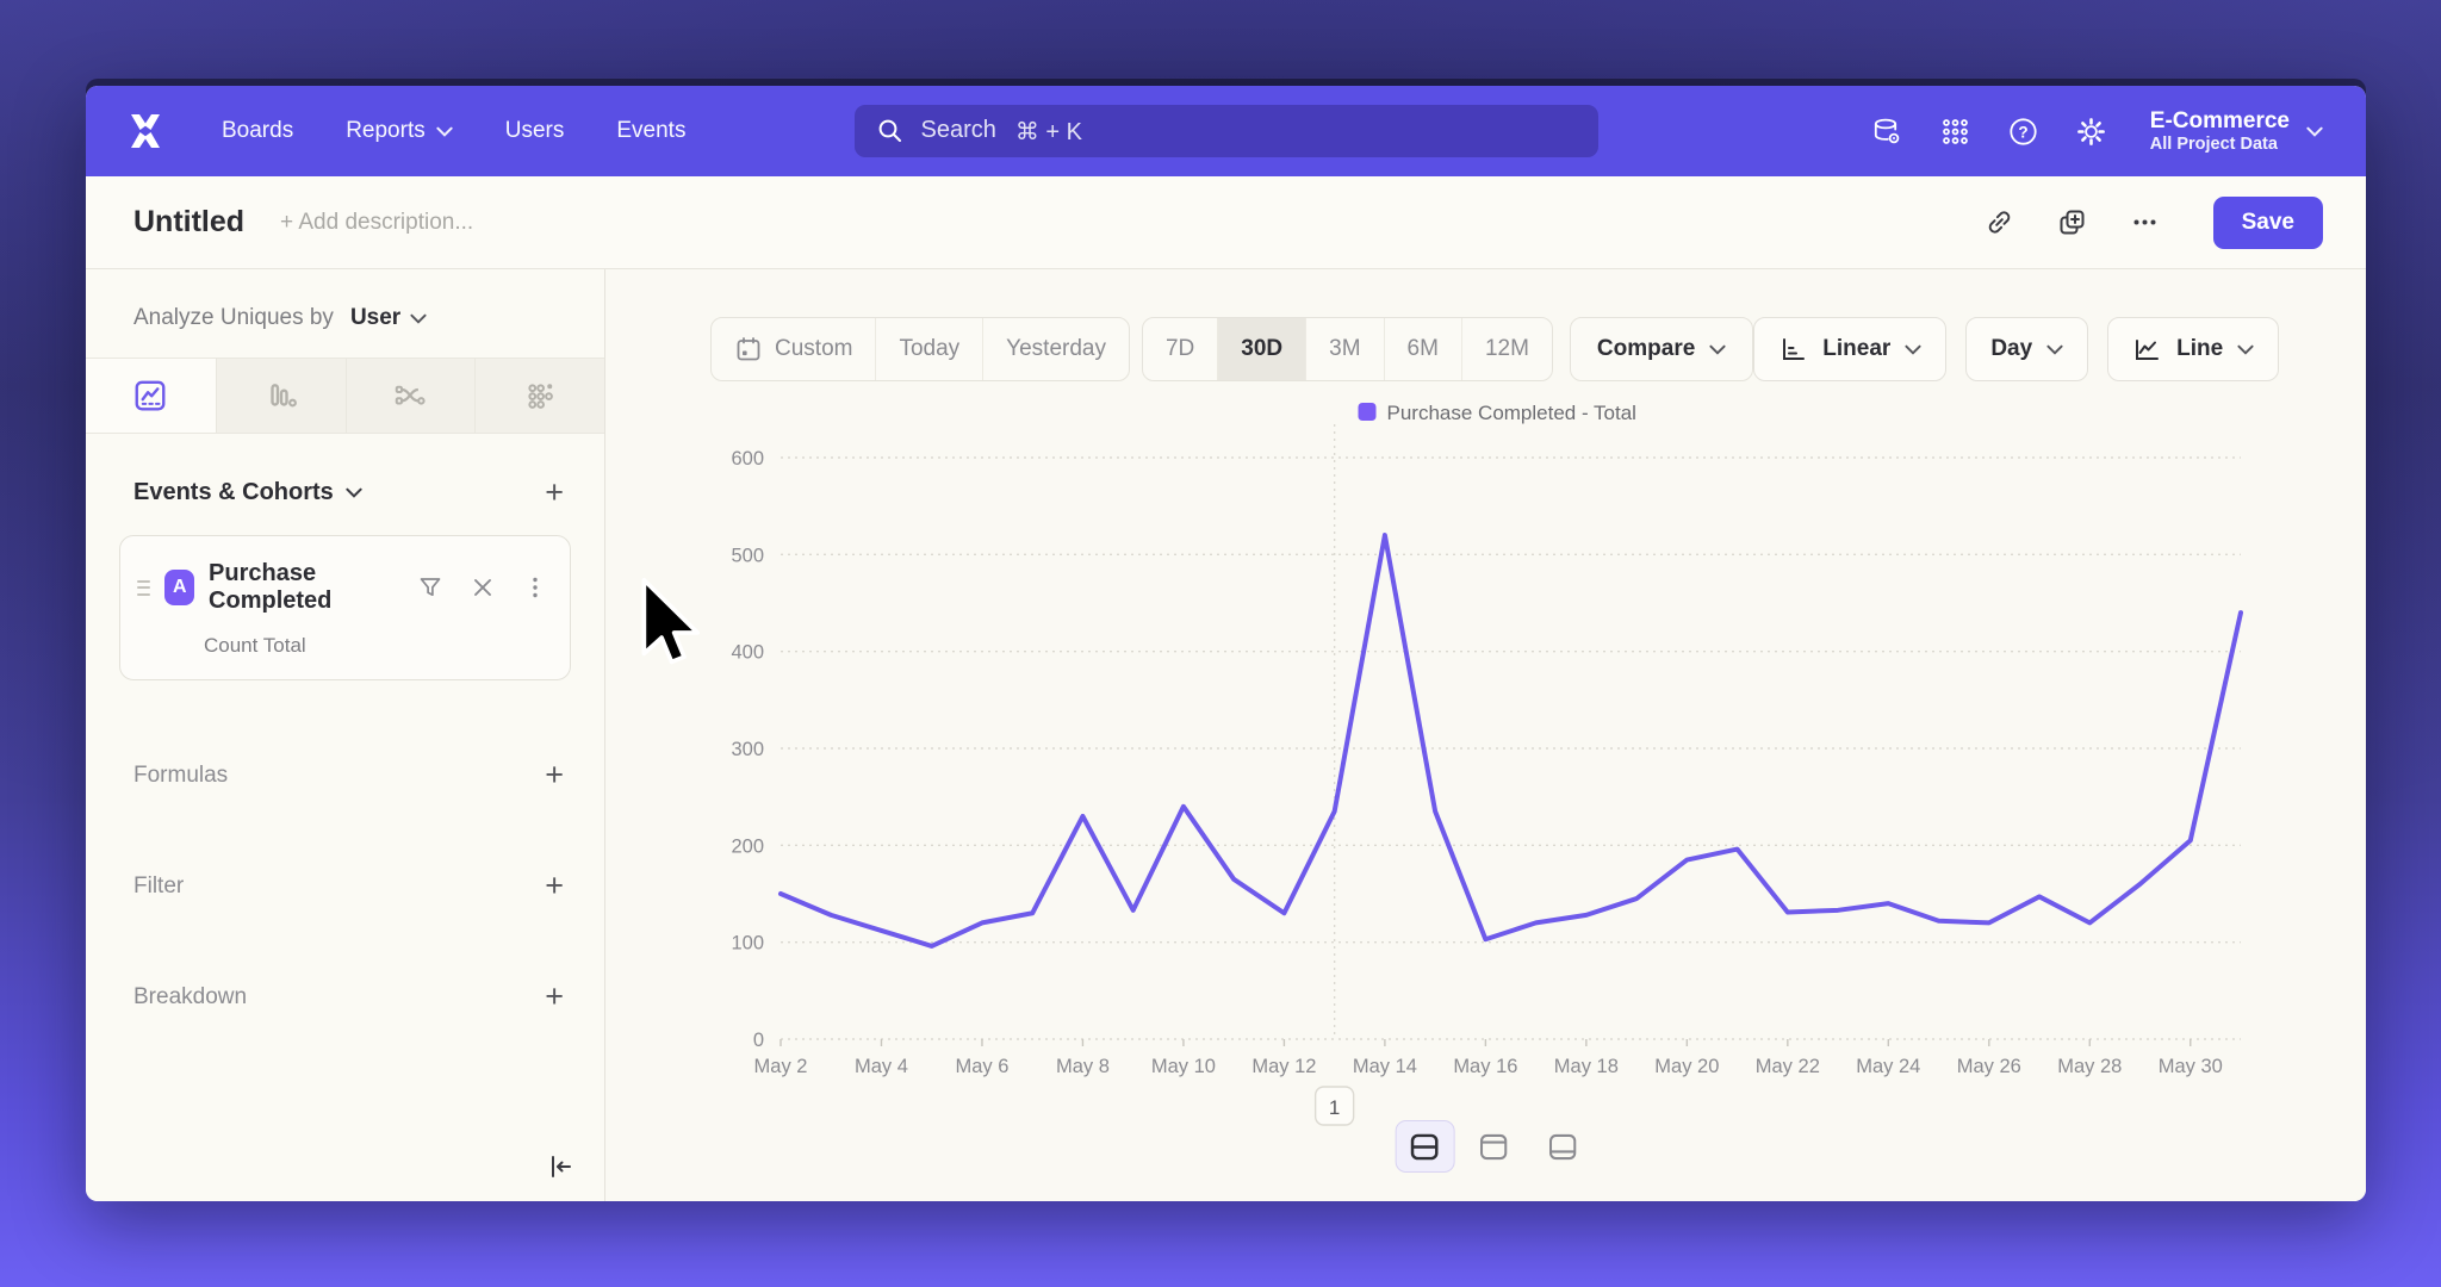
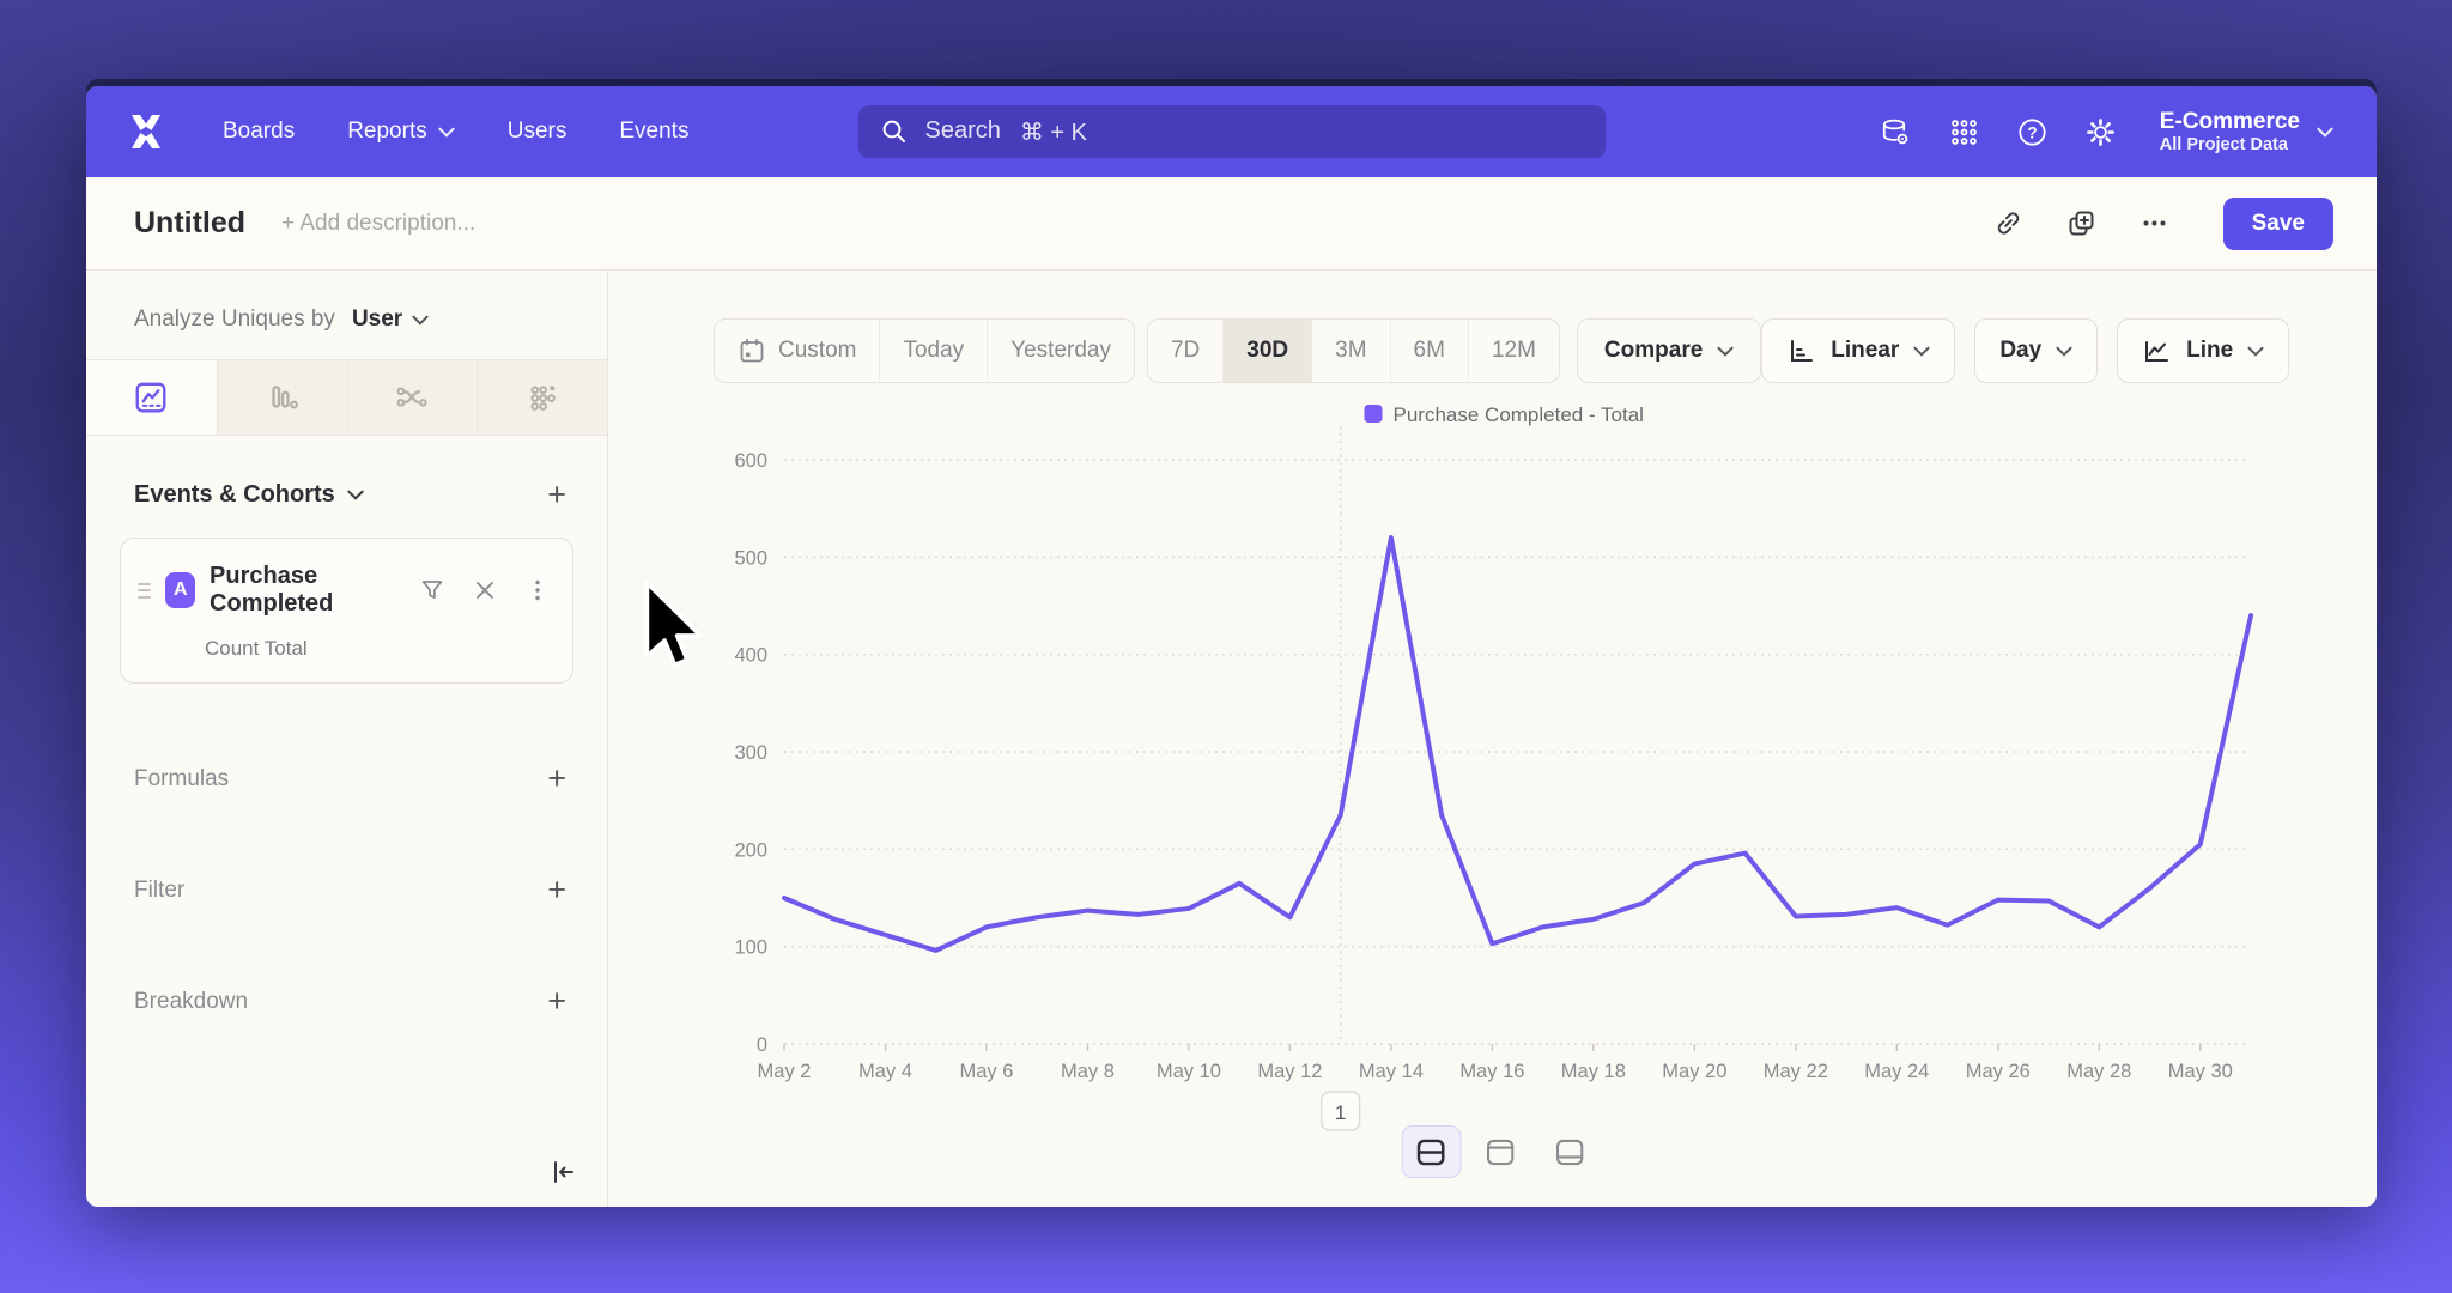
May 8: 230 -> 140
May 10: 240 -> 140
May 26: 120 -> 150
